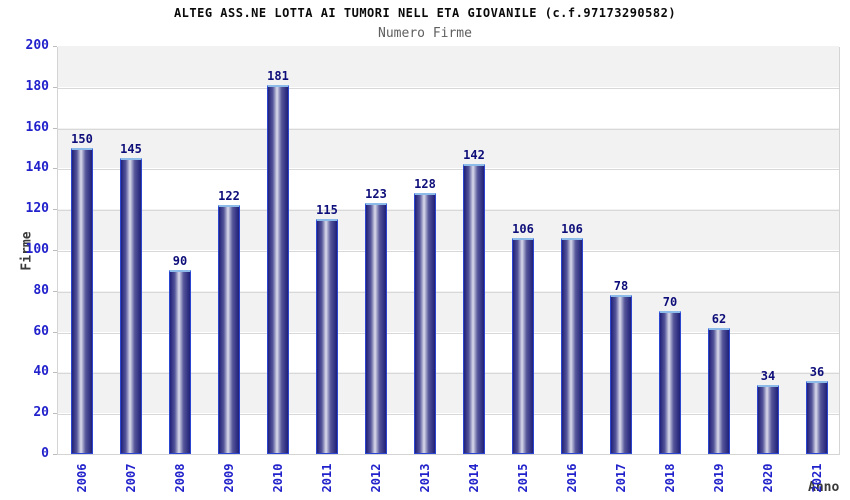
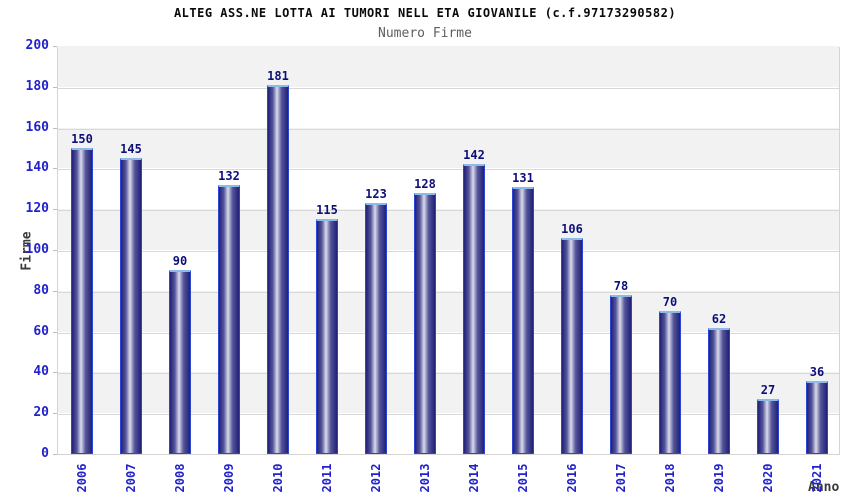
2009: 122 -> 132
2015: 106 -> 131
2020: 34 -> 27
